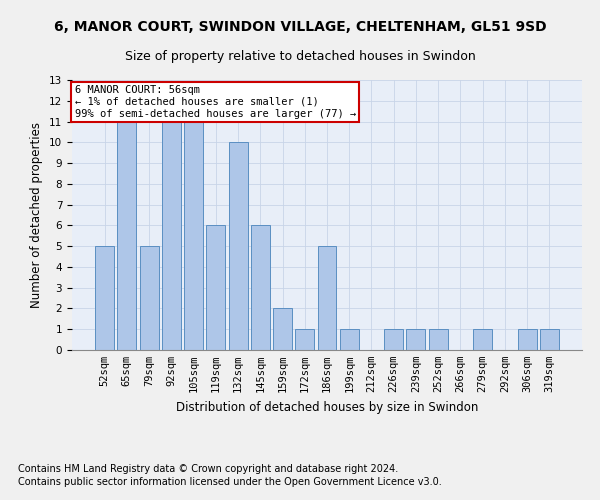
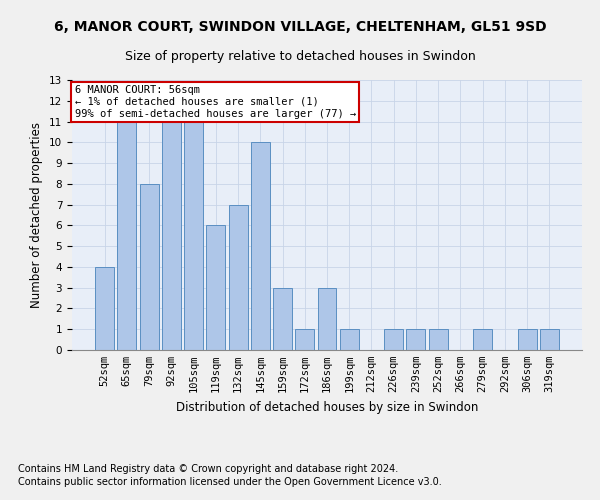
52sqm: 5 -> 4
79sqm: 5 -> 8
132sqm: 10 -> 7
145sqm: 6 -> 10
159sqm: 2 -> 3
186sqm: 5 -> 3
